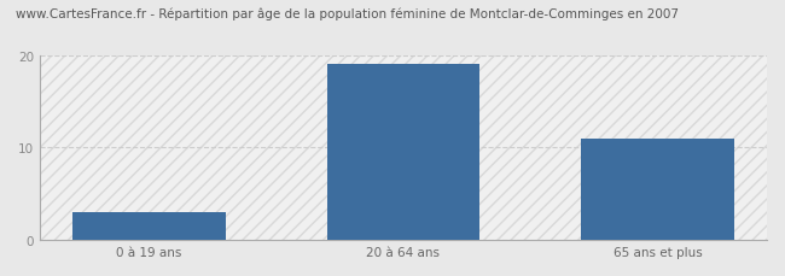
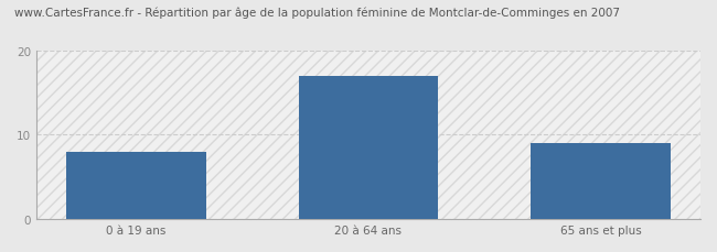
0 à 19 ans: 3 -> 8
20 à 64 ans: 19 -> 17
65 ans et plus: 11 -> 9
